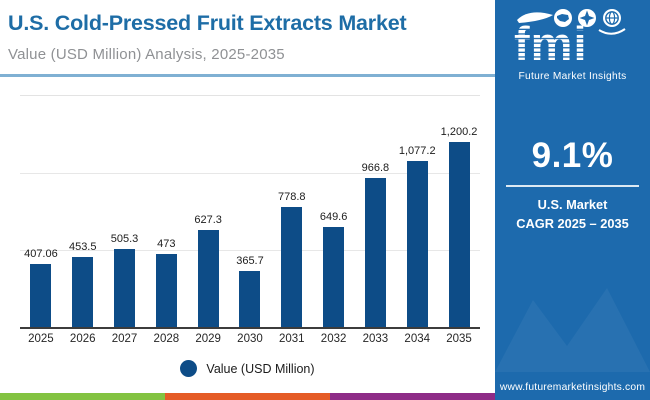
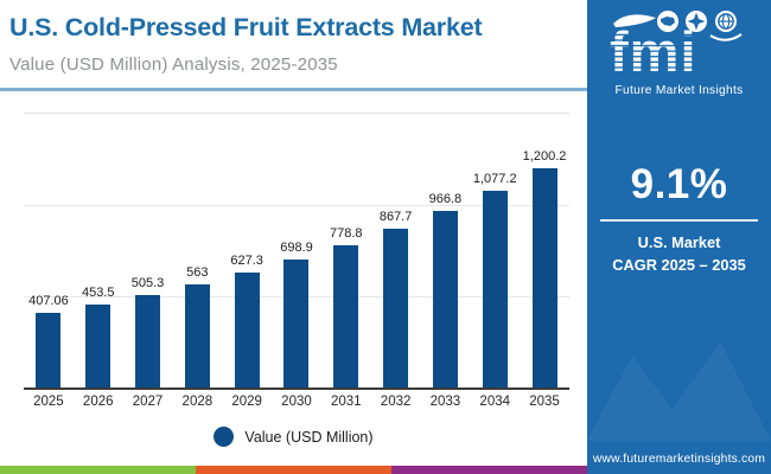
2028: 473 -> 563
2030: 365.7 -> 698.9
2032: 649.6 -> 867.7
